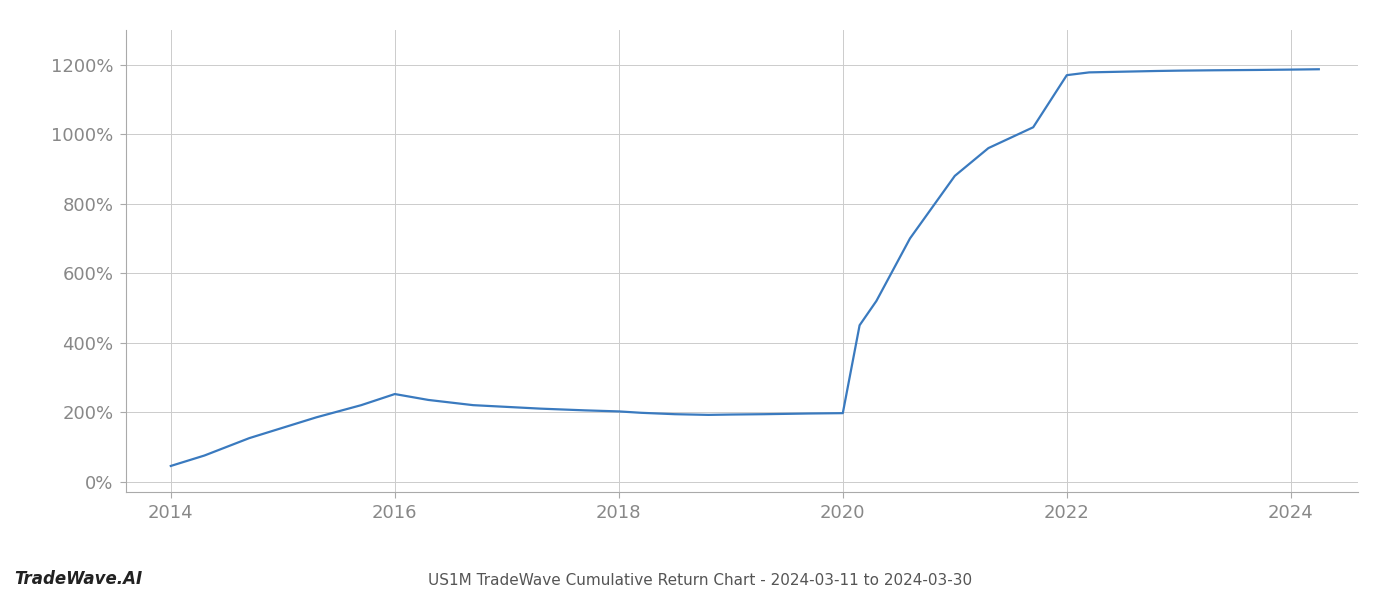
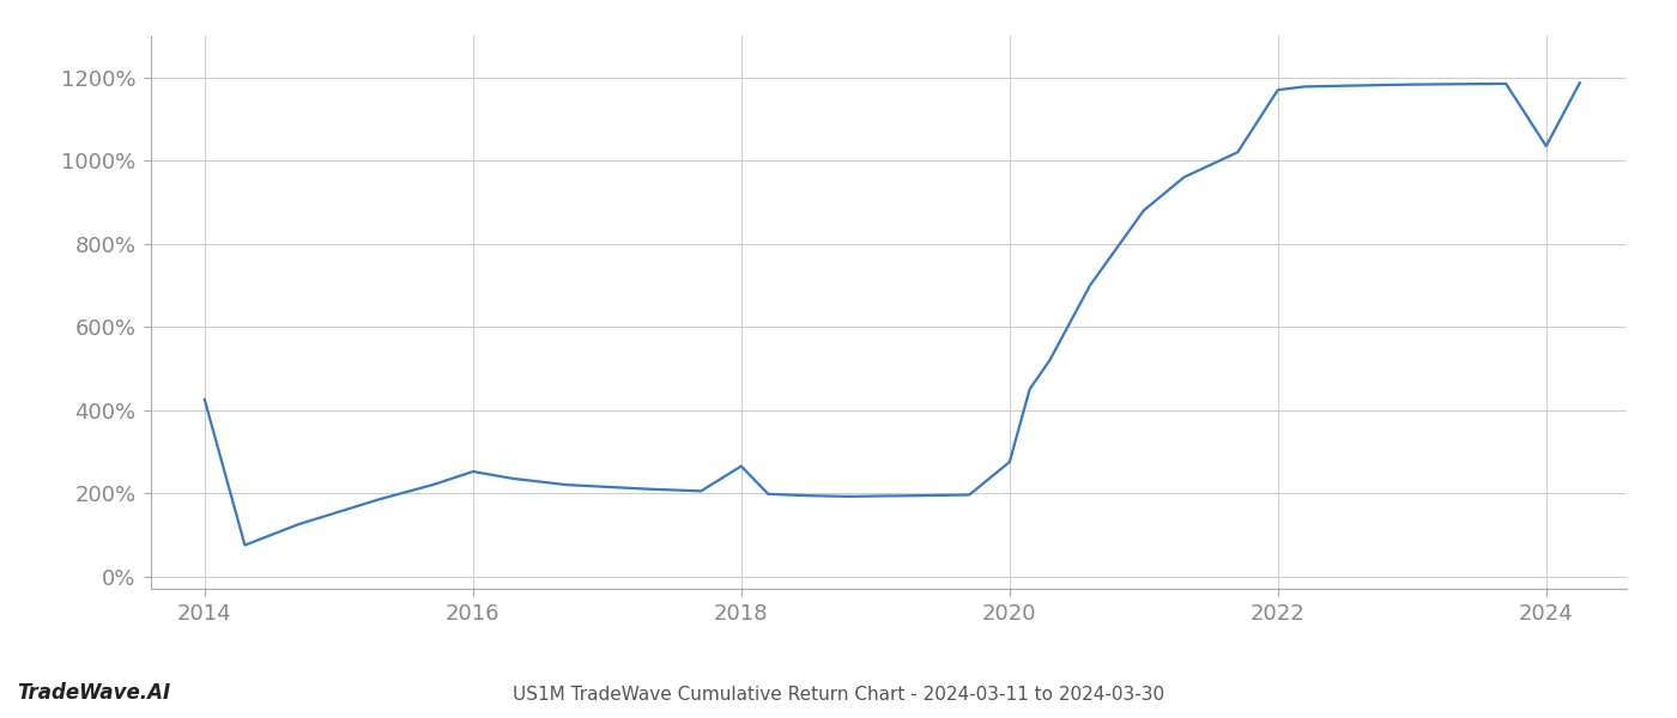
2014: 45% -> 425%
2018: 202% -> 265%
2020: 197% -> 275%
2024: 1186% -> 1035%
